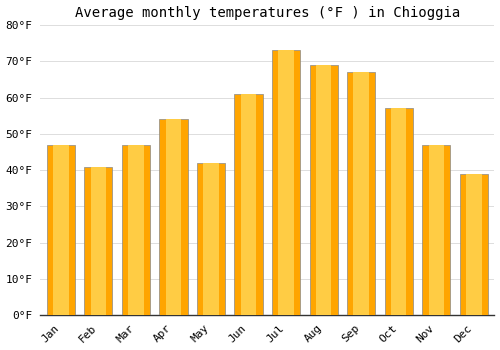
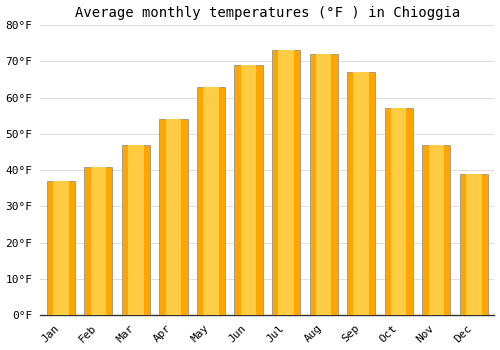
Jan: 47°F -> 37°F
May: 42°F -> 63°F
Jun: 61°F -> 69°F
Aug: 69°F -> 72°F
